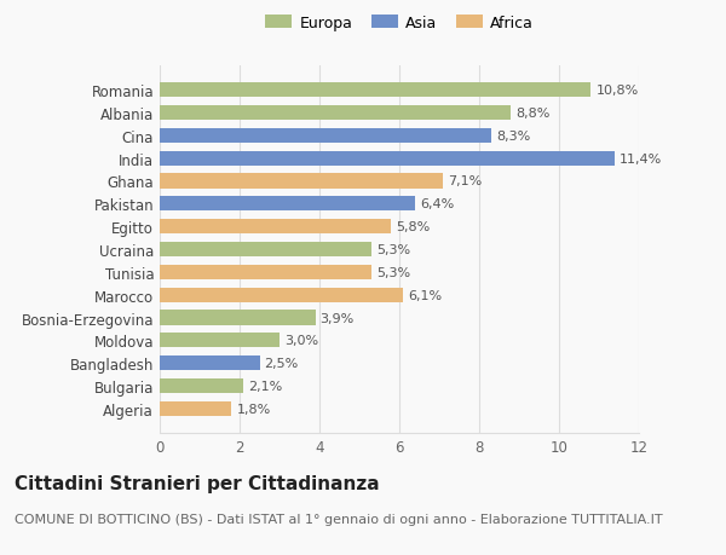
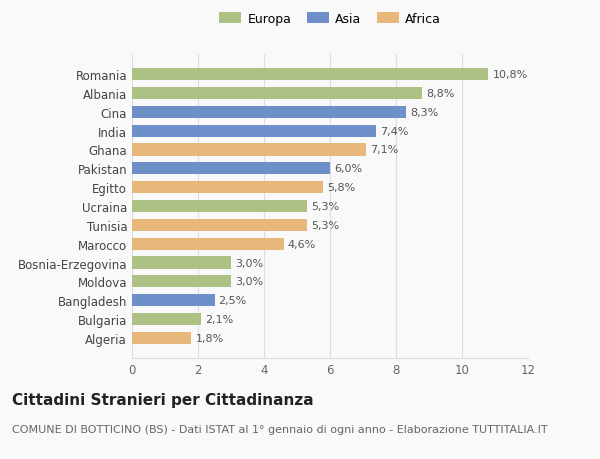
India: 11,4% -> 7,4%
Pakistan: 6,4% -> 6,0%
Marocco: 6,1% -> 4,6%
Bosnia-Erzegovina: 3,9% -> 3,0%
